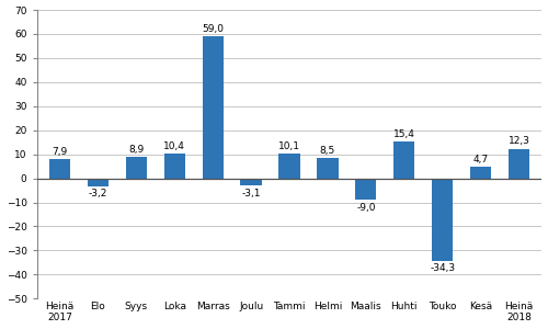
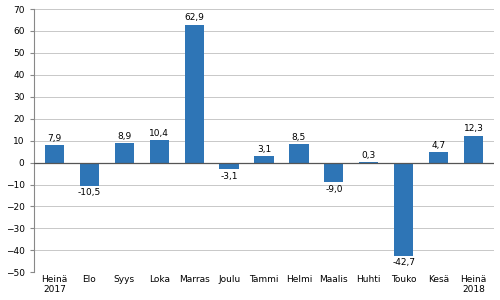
Elo: -3,2 -> -10,5
Marras: 59,0 -> 62,9
Tammi: 10,1 -> 3,1
Huhti: 15,4 -> 0,3
Touko: -34,3 -> -42,7
